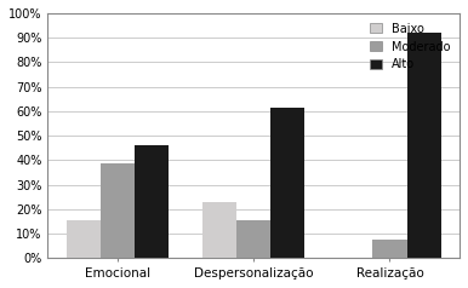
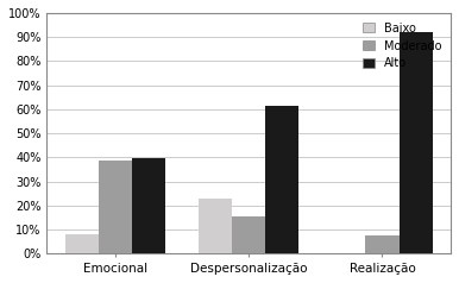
Baixo/Emocional: 15.4% -> 8.0%
Alto/Emocional: 46.1% -> 39.5%
